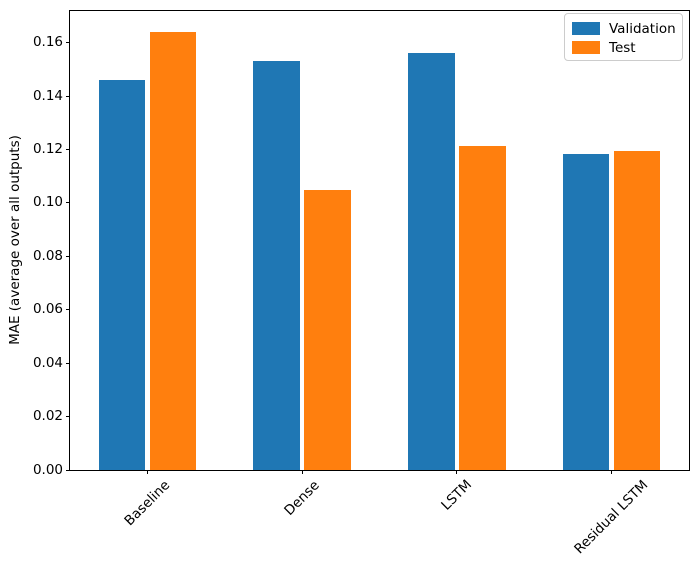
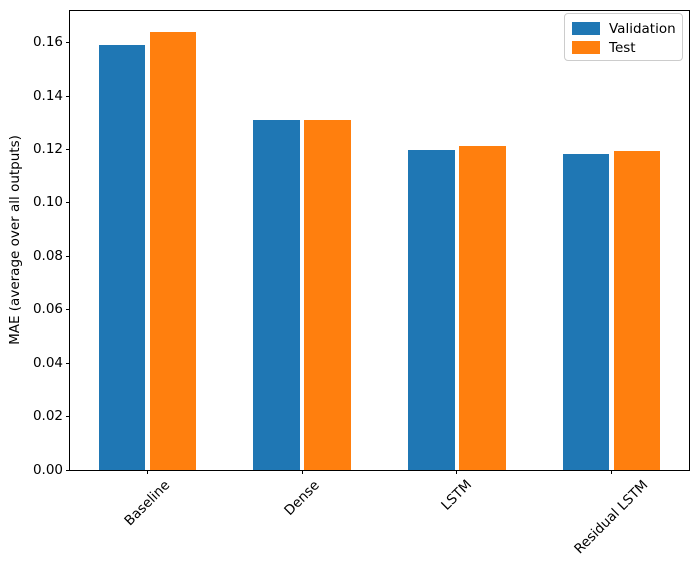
Validation/Baseline: 0.146 -> 0.159
Validation/Dense: 0.153 -> 0.131
Test/Dense: 0.105 -> 0.131
Validation/LSTM: 0.156 -> 0.120
